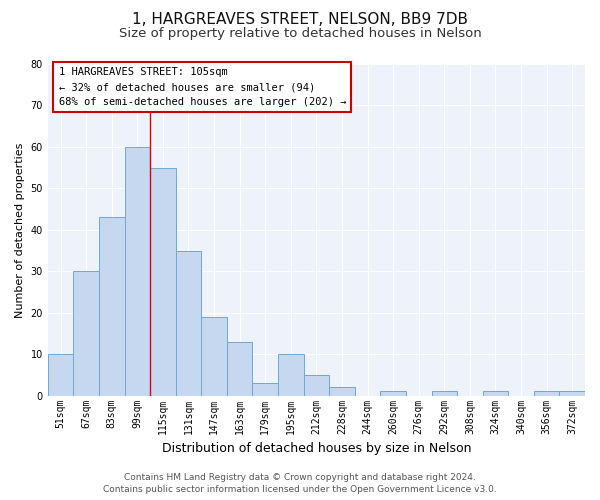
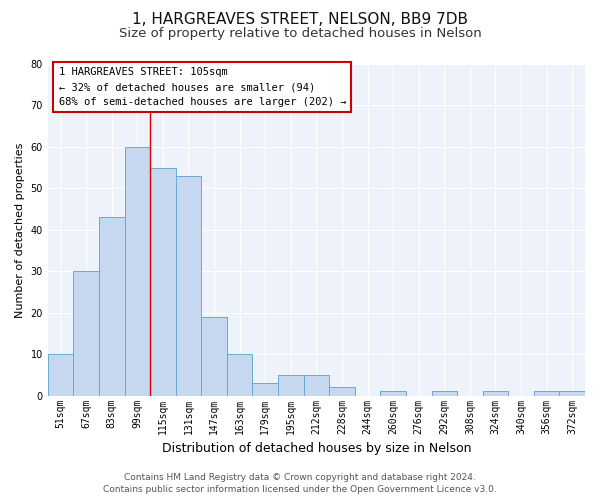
131sqm: 35 -> 53
163sqm: 13 -> 10
195sqm: 10 -> 5
